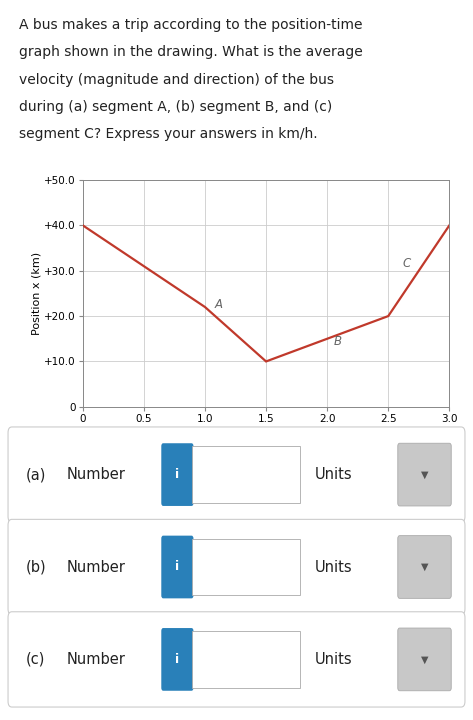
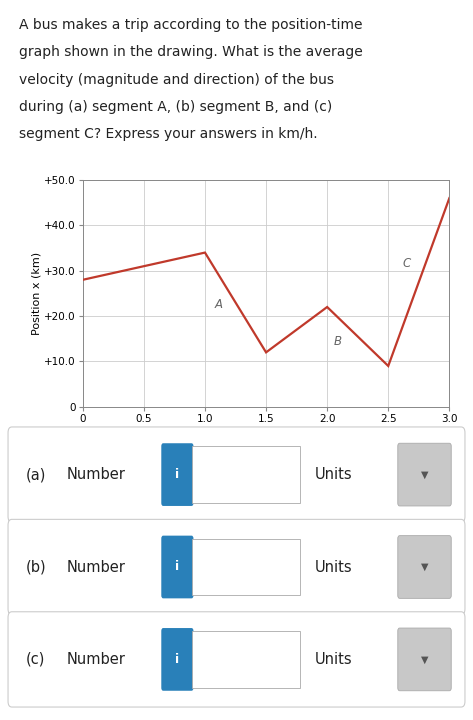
0: 40 -> 28
1.0: 22 -> 34
1.5: 10 -> 12
2.0: 15 -> 22
2.5: 20 -> 9
3.0: 40 -> 46
